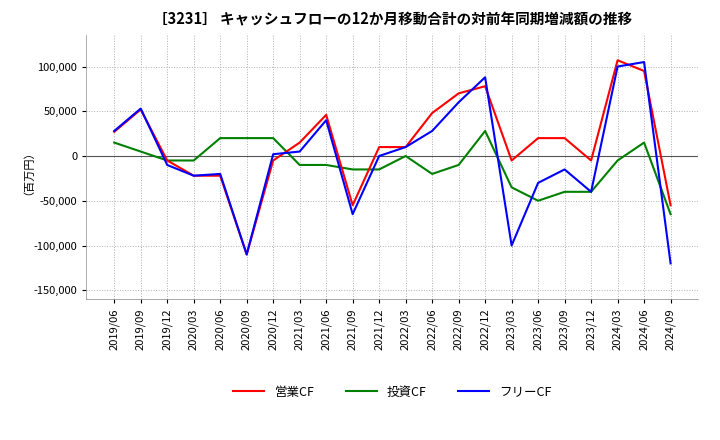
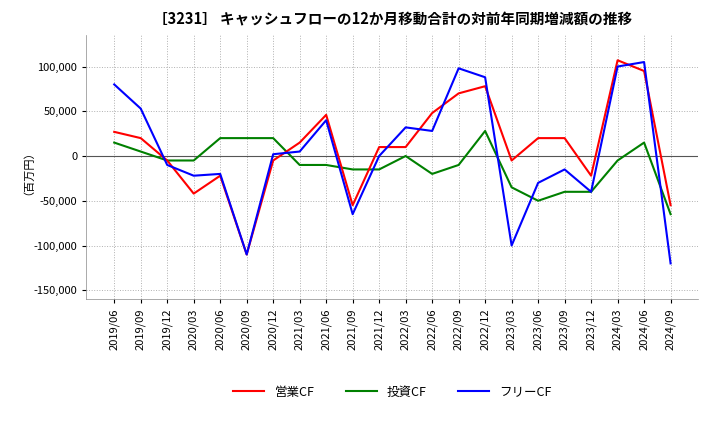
フリーCF/2019/06: 28,000 -> 80,000
営業CF/2019/09: 52,000 -> 20,000
営業CF/2020/03: -22,000 -> -42,000
フリーCF/2022/03: 10,000 -> 32,000
フリーCF/2022/09: 60,000 -> 98,000
営業CF/2023/12: -5,000 -> -22,000
